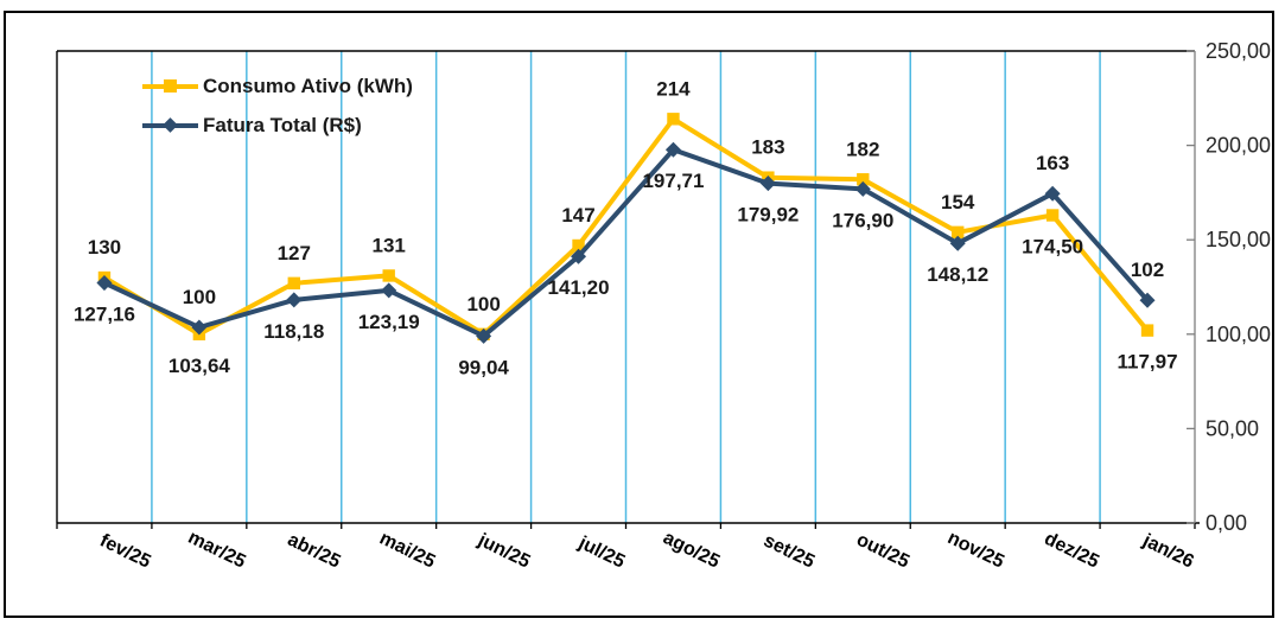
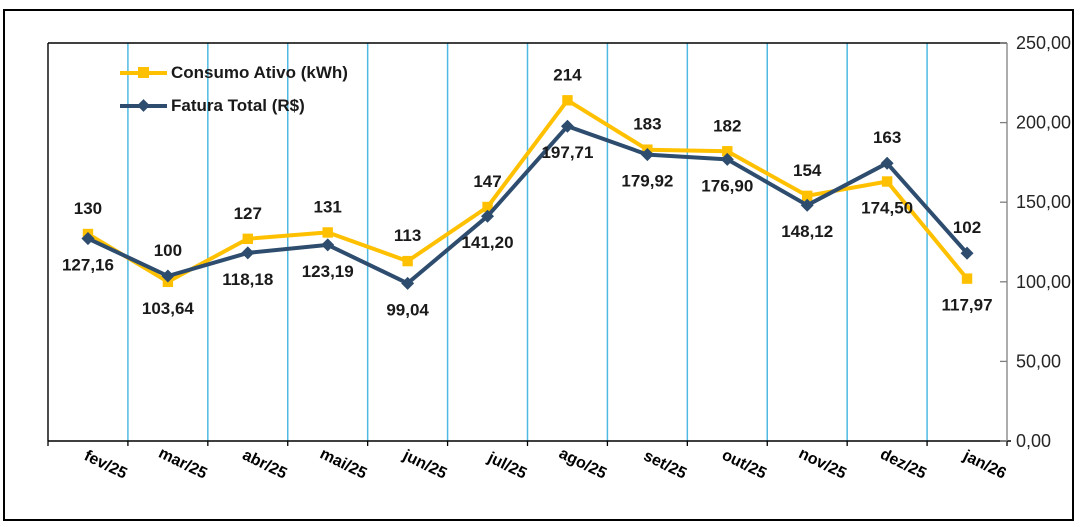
Consumo Ativo (kWh)/jun/25: 100 -> 113
